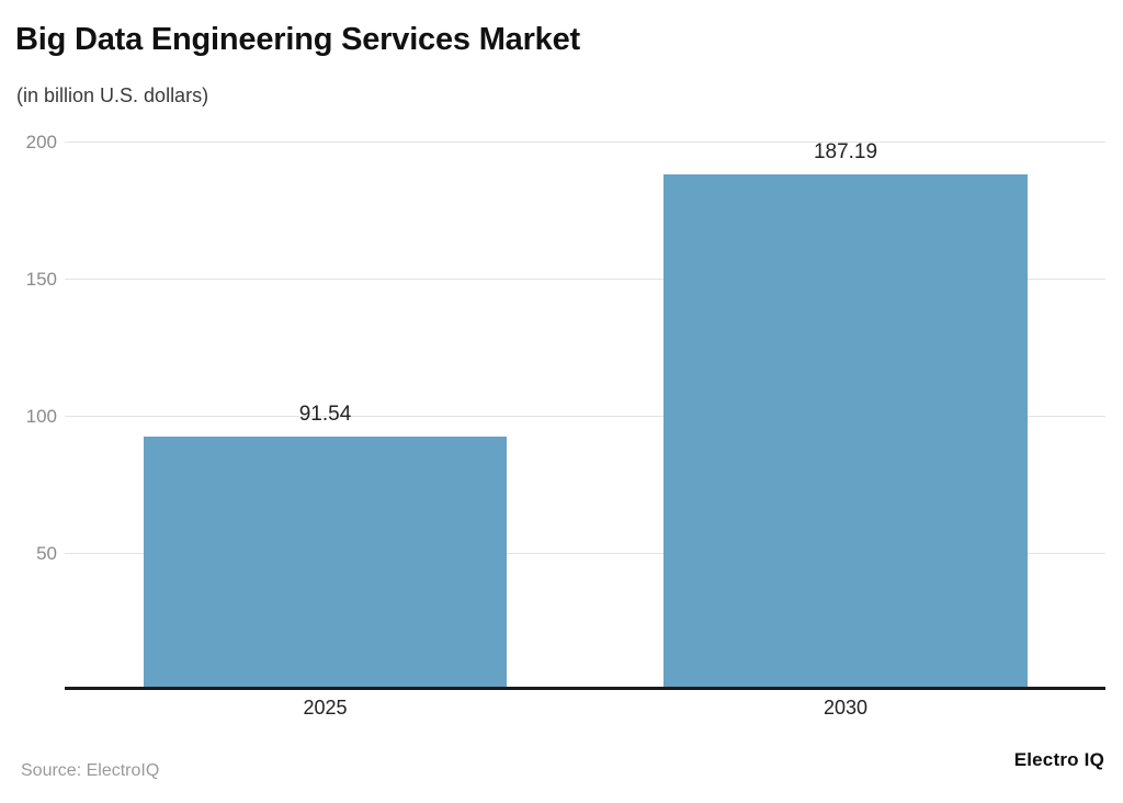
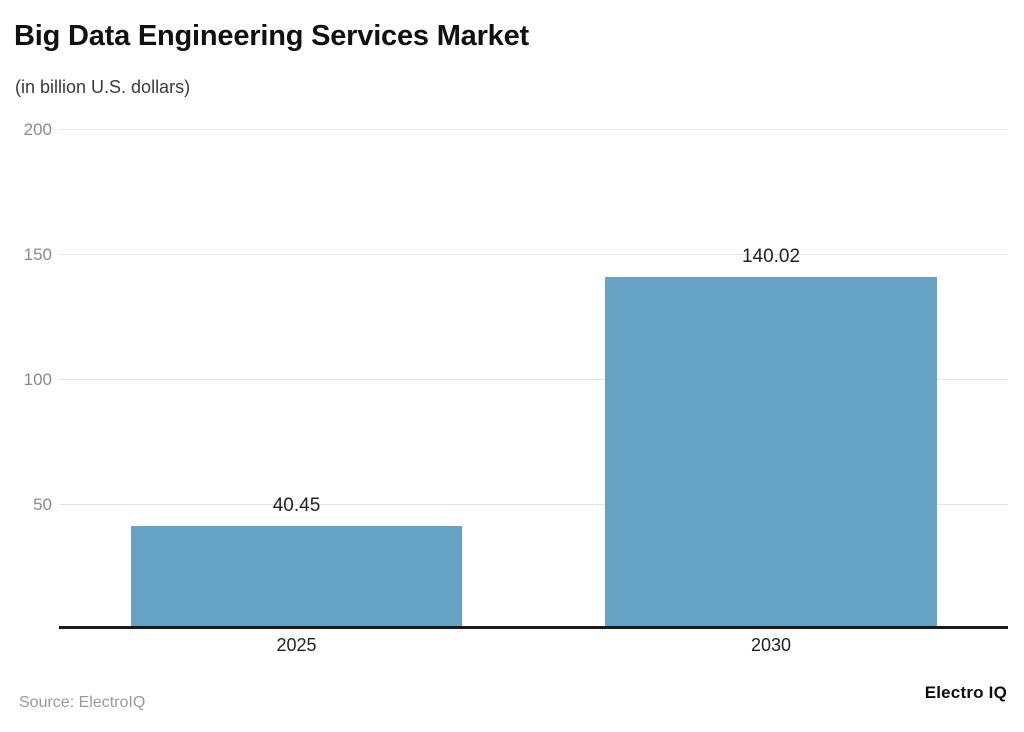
2025: 91.54 -> 40.45
2030: 187.19 -> 140.02
